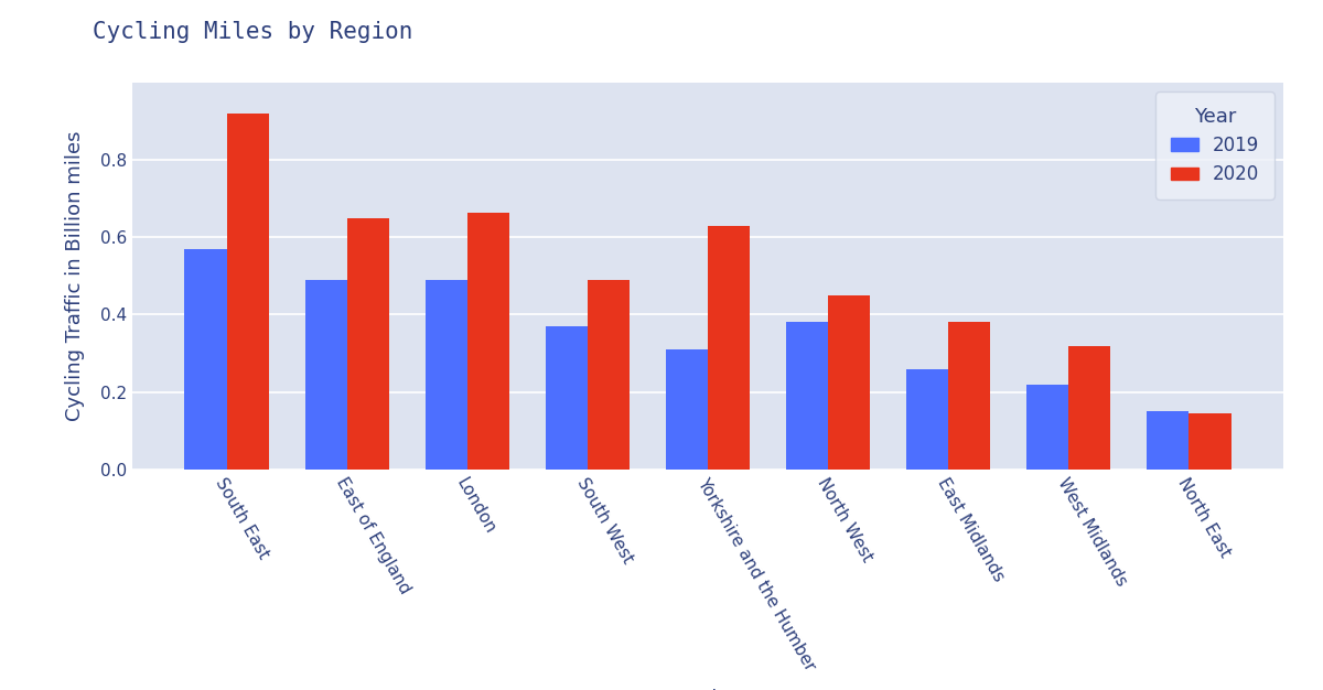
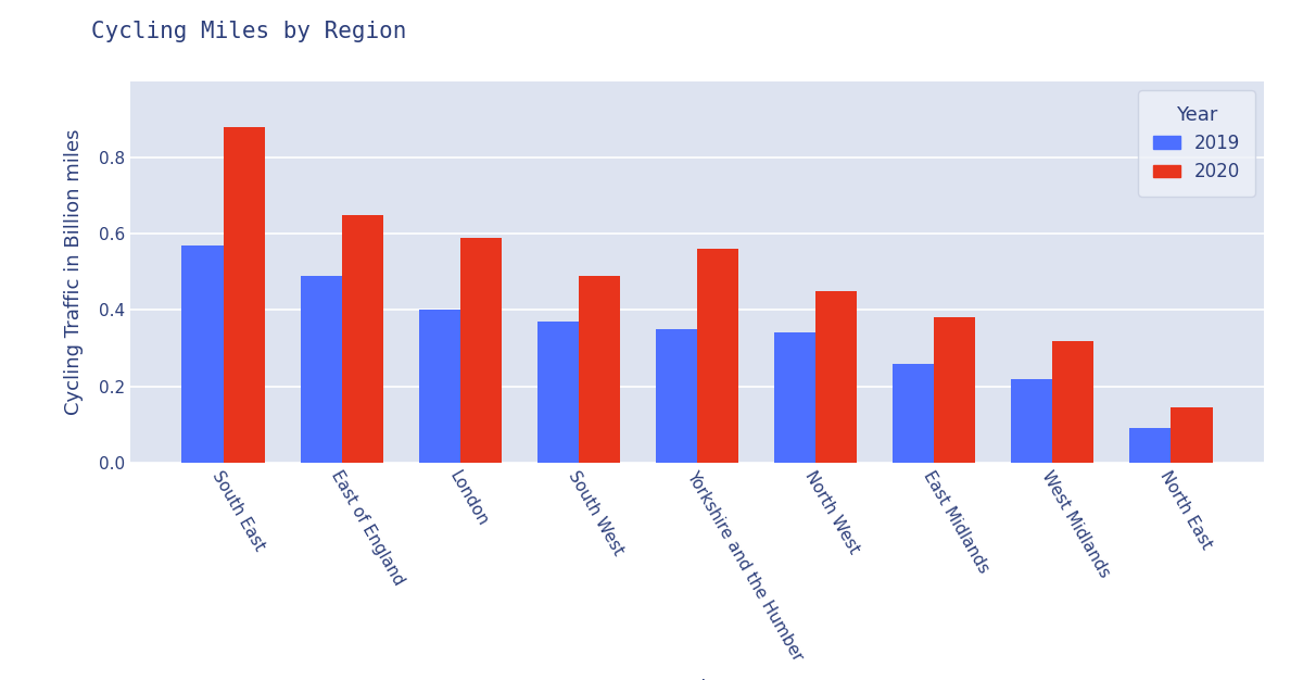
2020/South East: 0.920 -> 0.880
2019/London: 0.49 -> 0.40
2020/London: 0.665 -> 0.590
2019/Yorkshire and the Humber: 0.31 -> 0.35
2020/Yorkshire and the Humber: 0.630 -> 0.560
2019/North West: 0.38 -> 0.34
2019/North East: 0.15 -> 0.09
